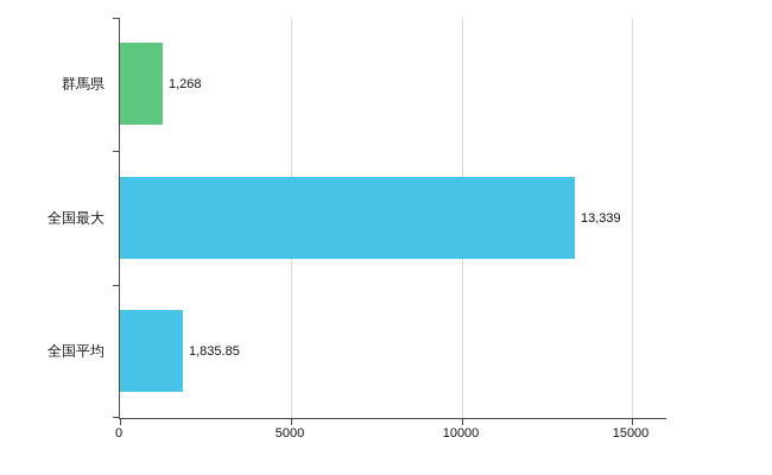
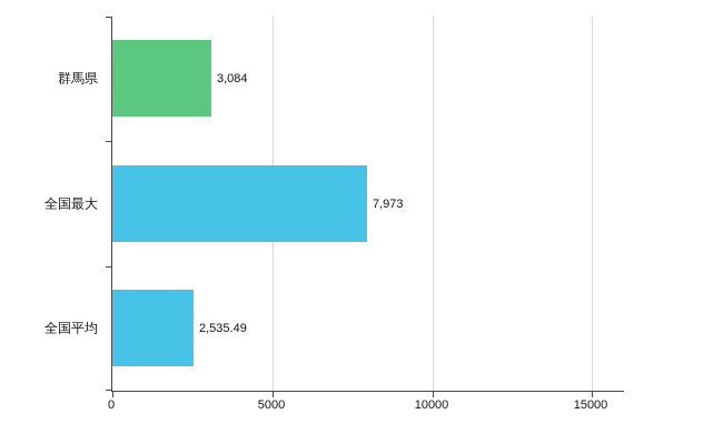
群馬県: 1,268 -> 3,084
全国最大: 13,339 -> 7,973
全国平均: 1,835.85 -> 2,535.49
